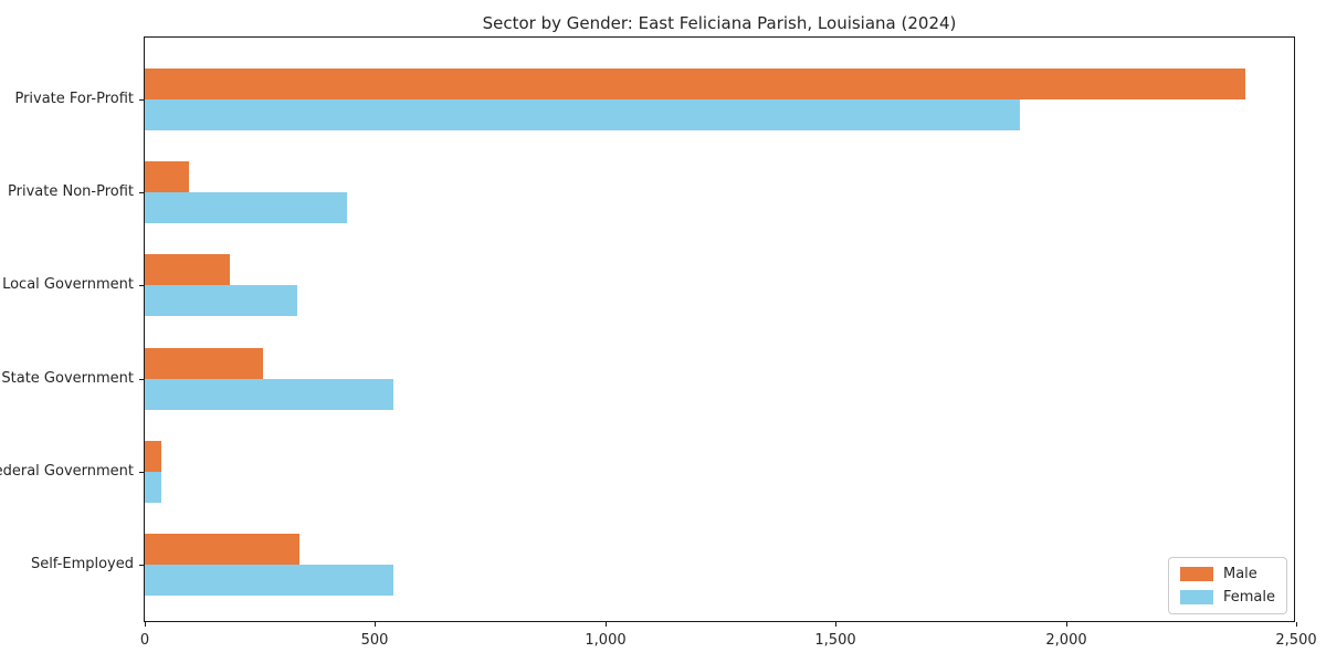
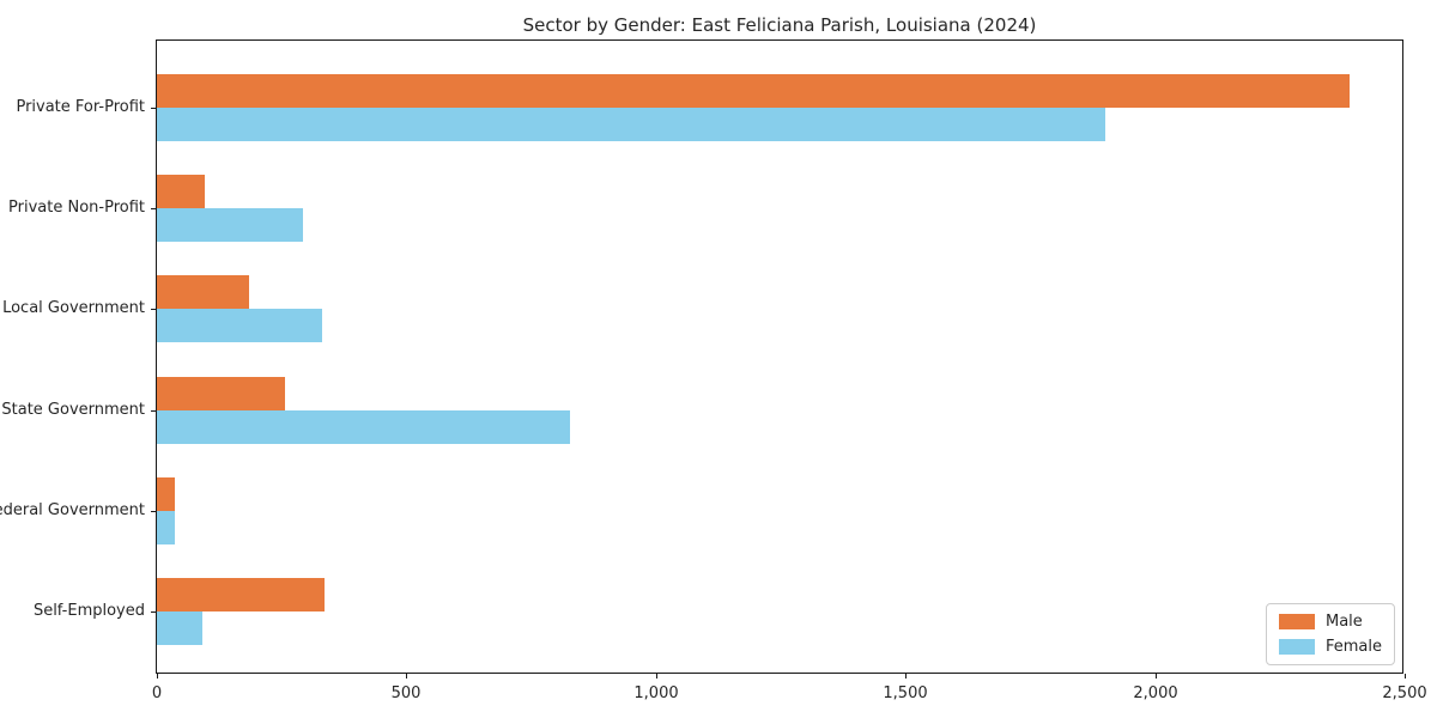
Female/Private Non-Profit: 440 -> 290
Female/State Government: 540 -> 830
Female/Self-Employed: 540 -> 90
